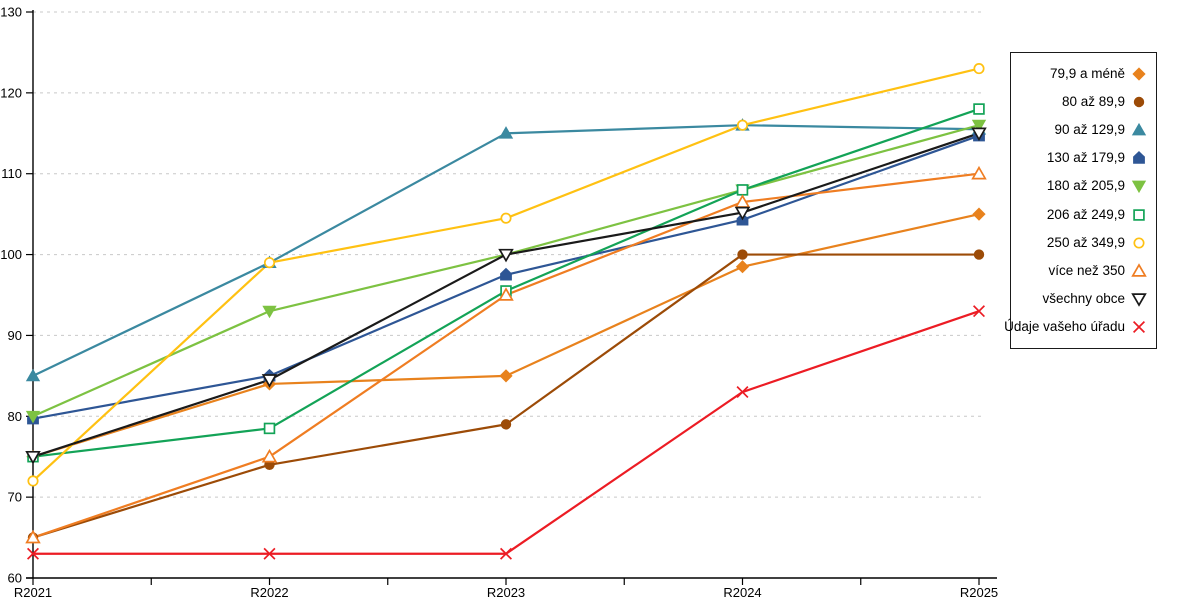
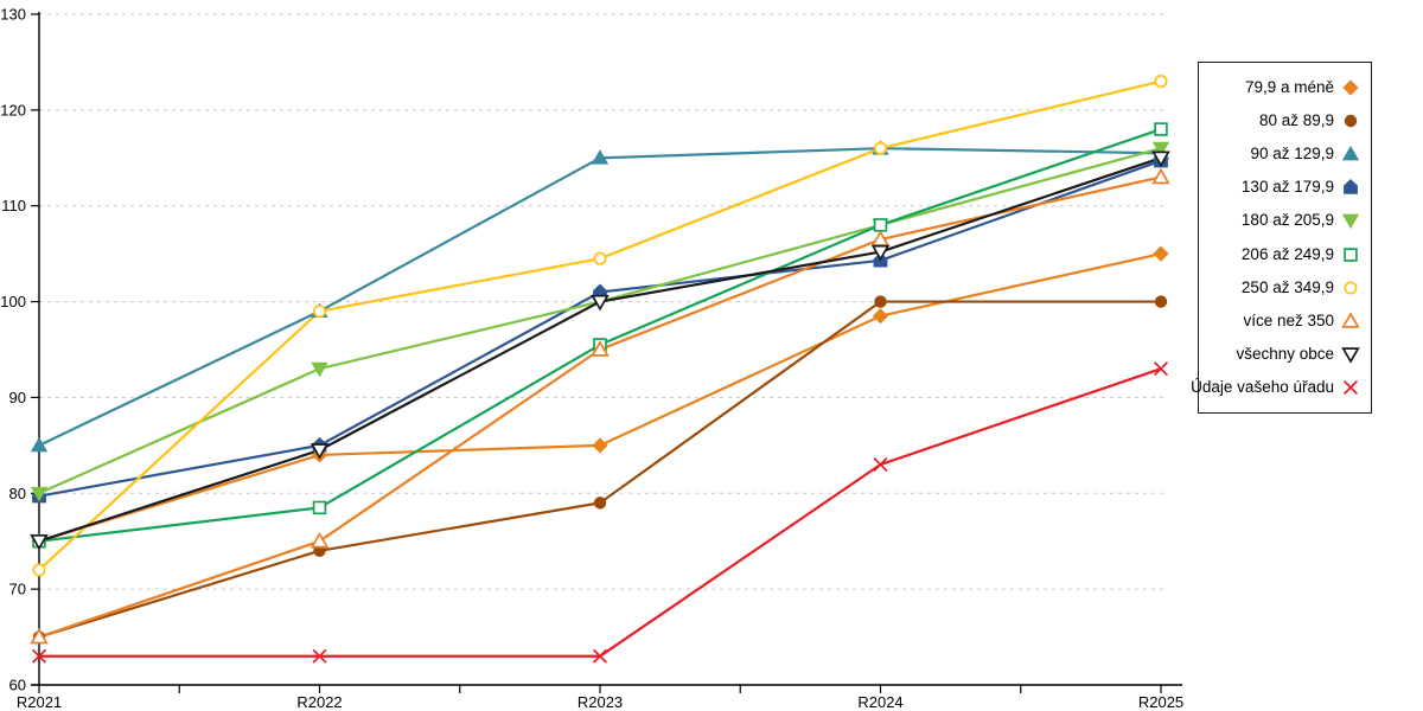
130 až 179,9/R2023: 98 -> 101
více než 350/R2025: 110 -> 113
